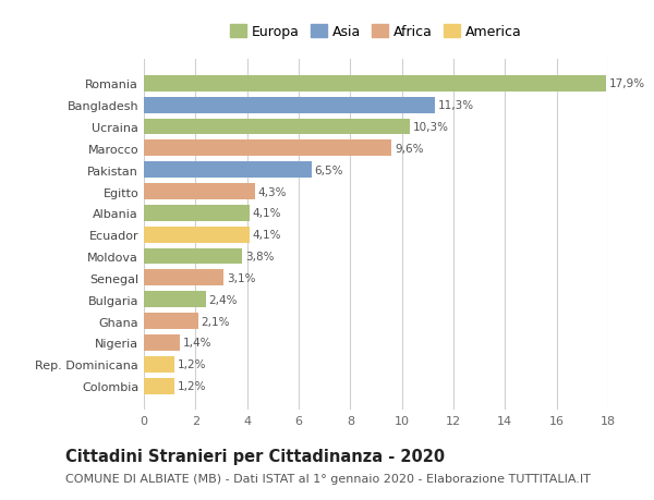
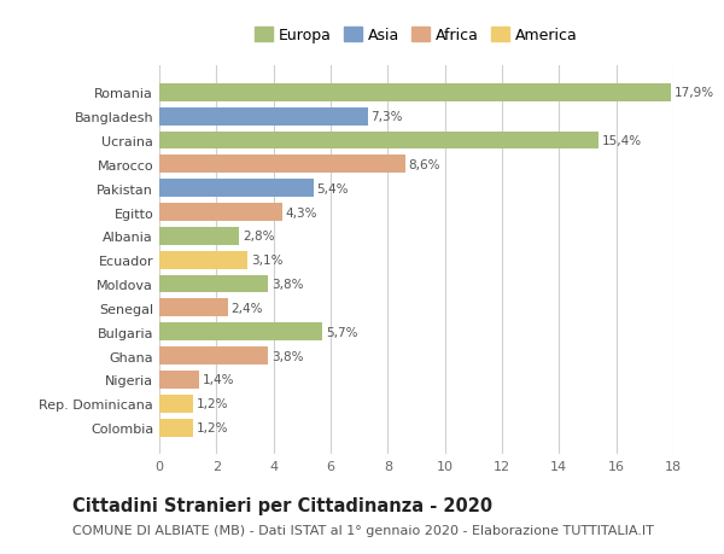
Bangladesh: 11,3% -> 7,3%
Ucraina: 10,3% -> 15,4%
Marocco: 9,6% -> 8,6%
Pakistan: 6,5% -> 5,4%
Albania: 4,1% -> 2,8%
Ecuador: 4,1% -> 3,1%
Senegal: 3,1% -> 2,4%
Bulgaria: 2,4% -> 5,7%
Ghana: 2,1% -> 3,8%
